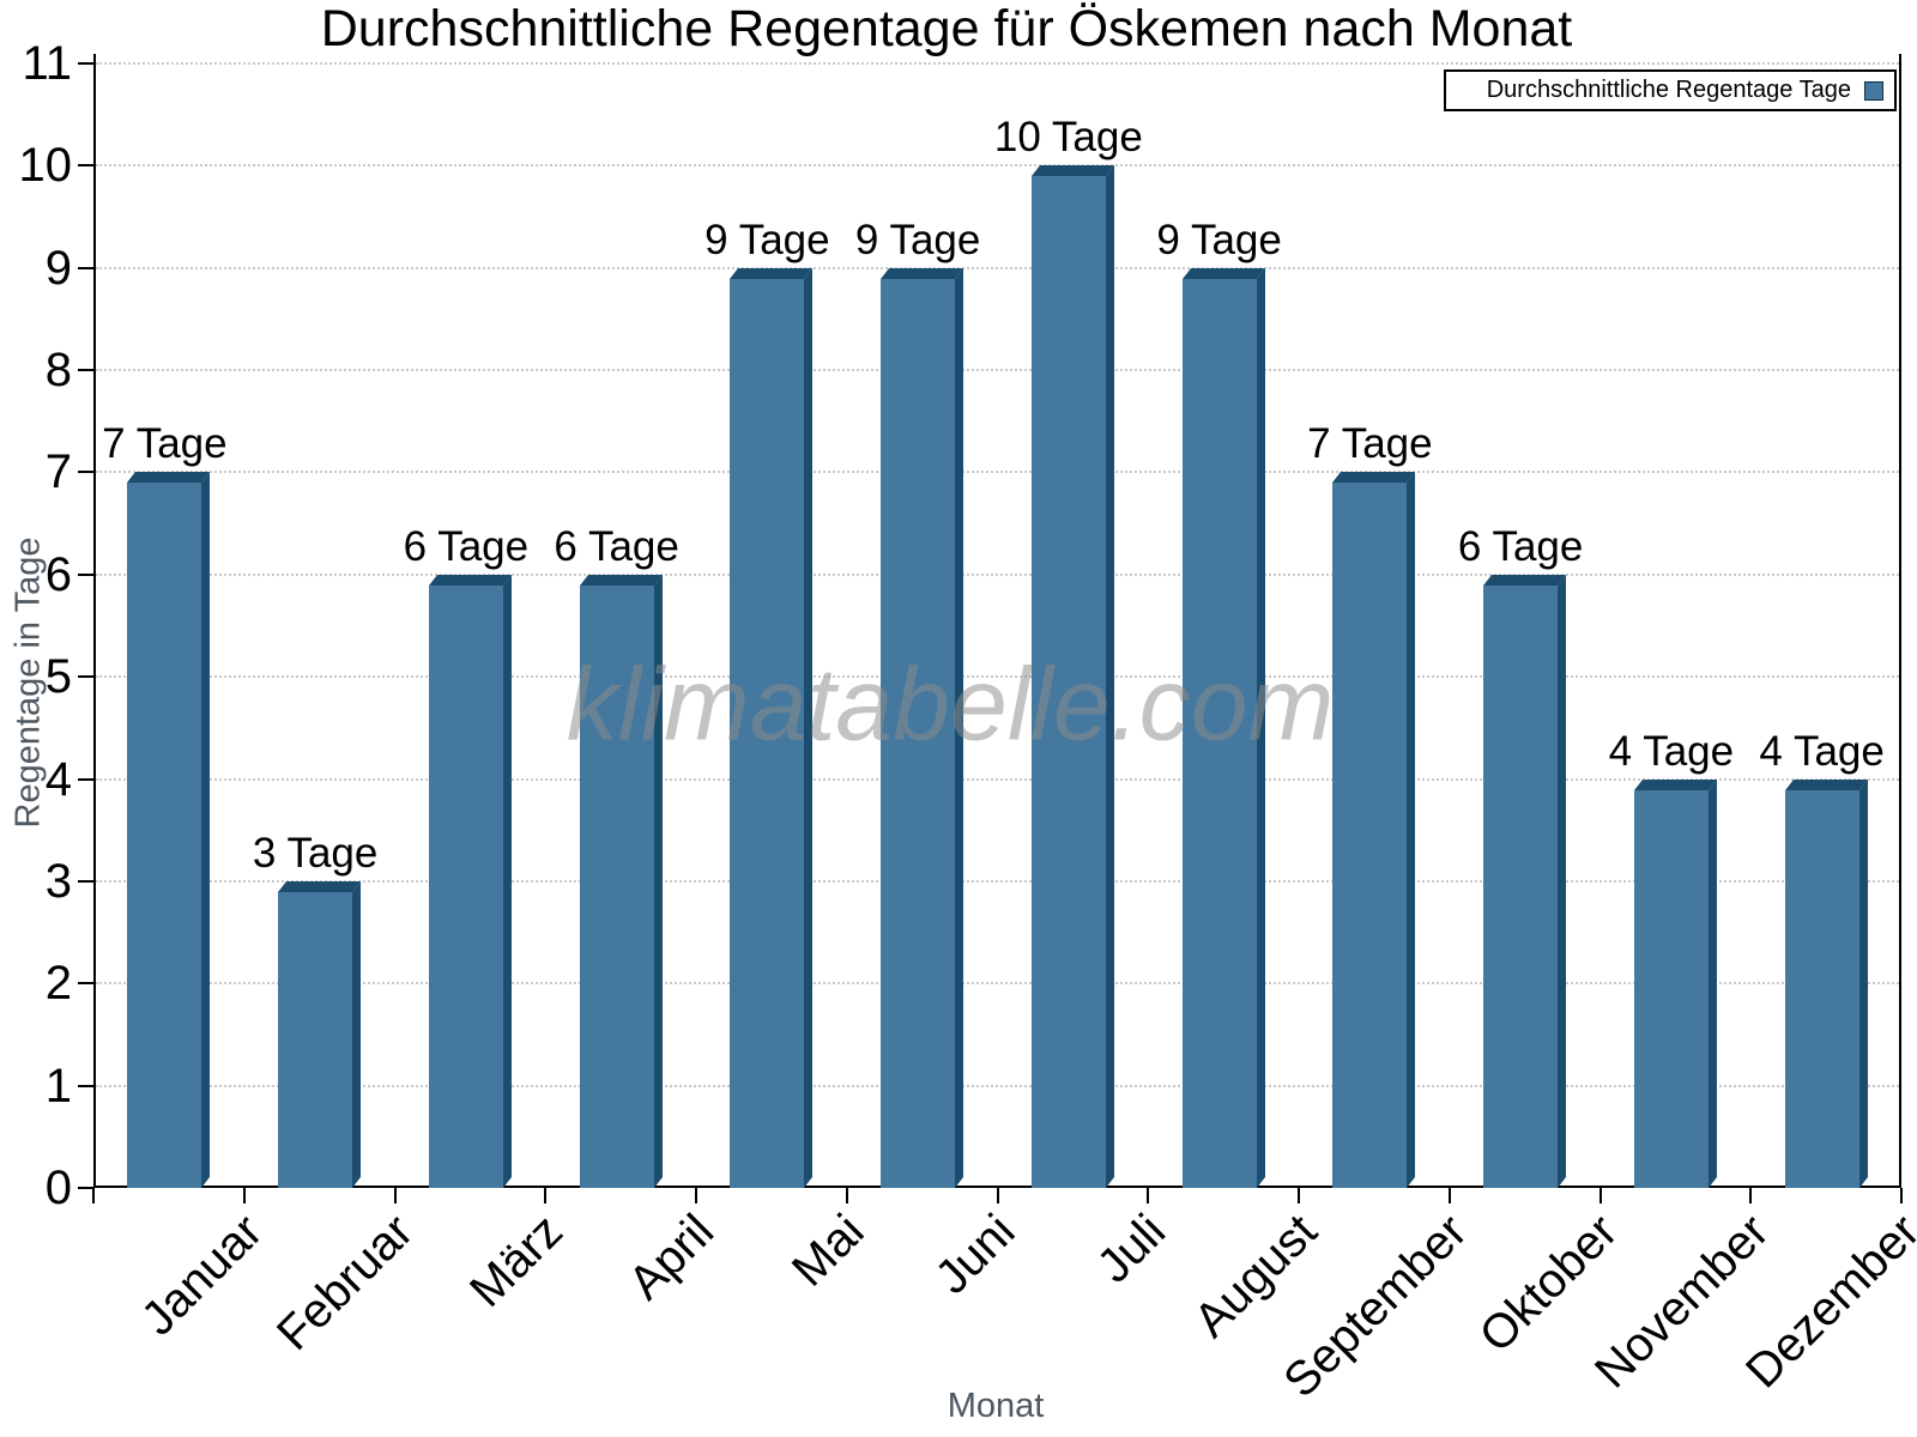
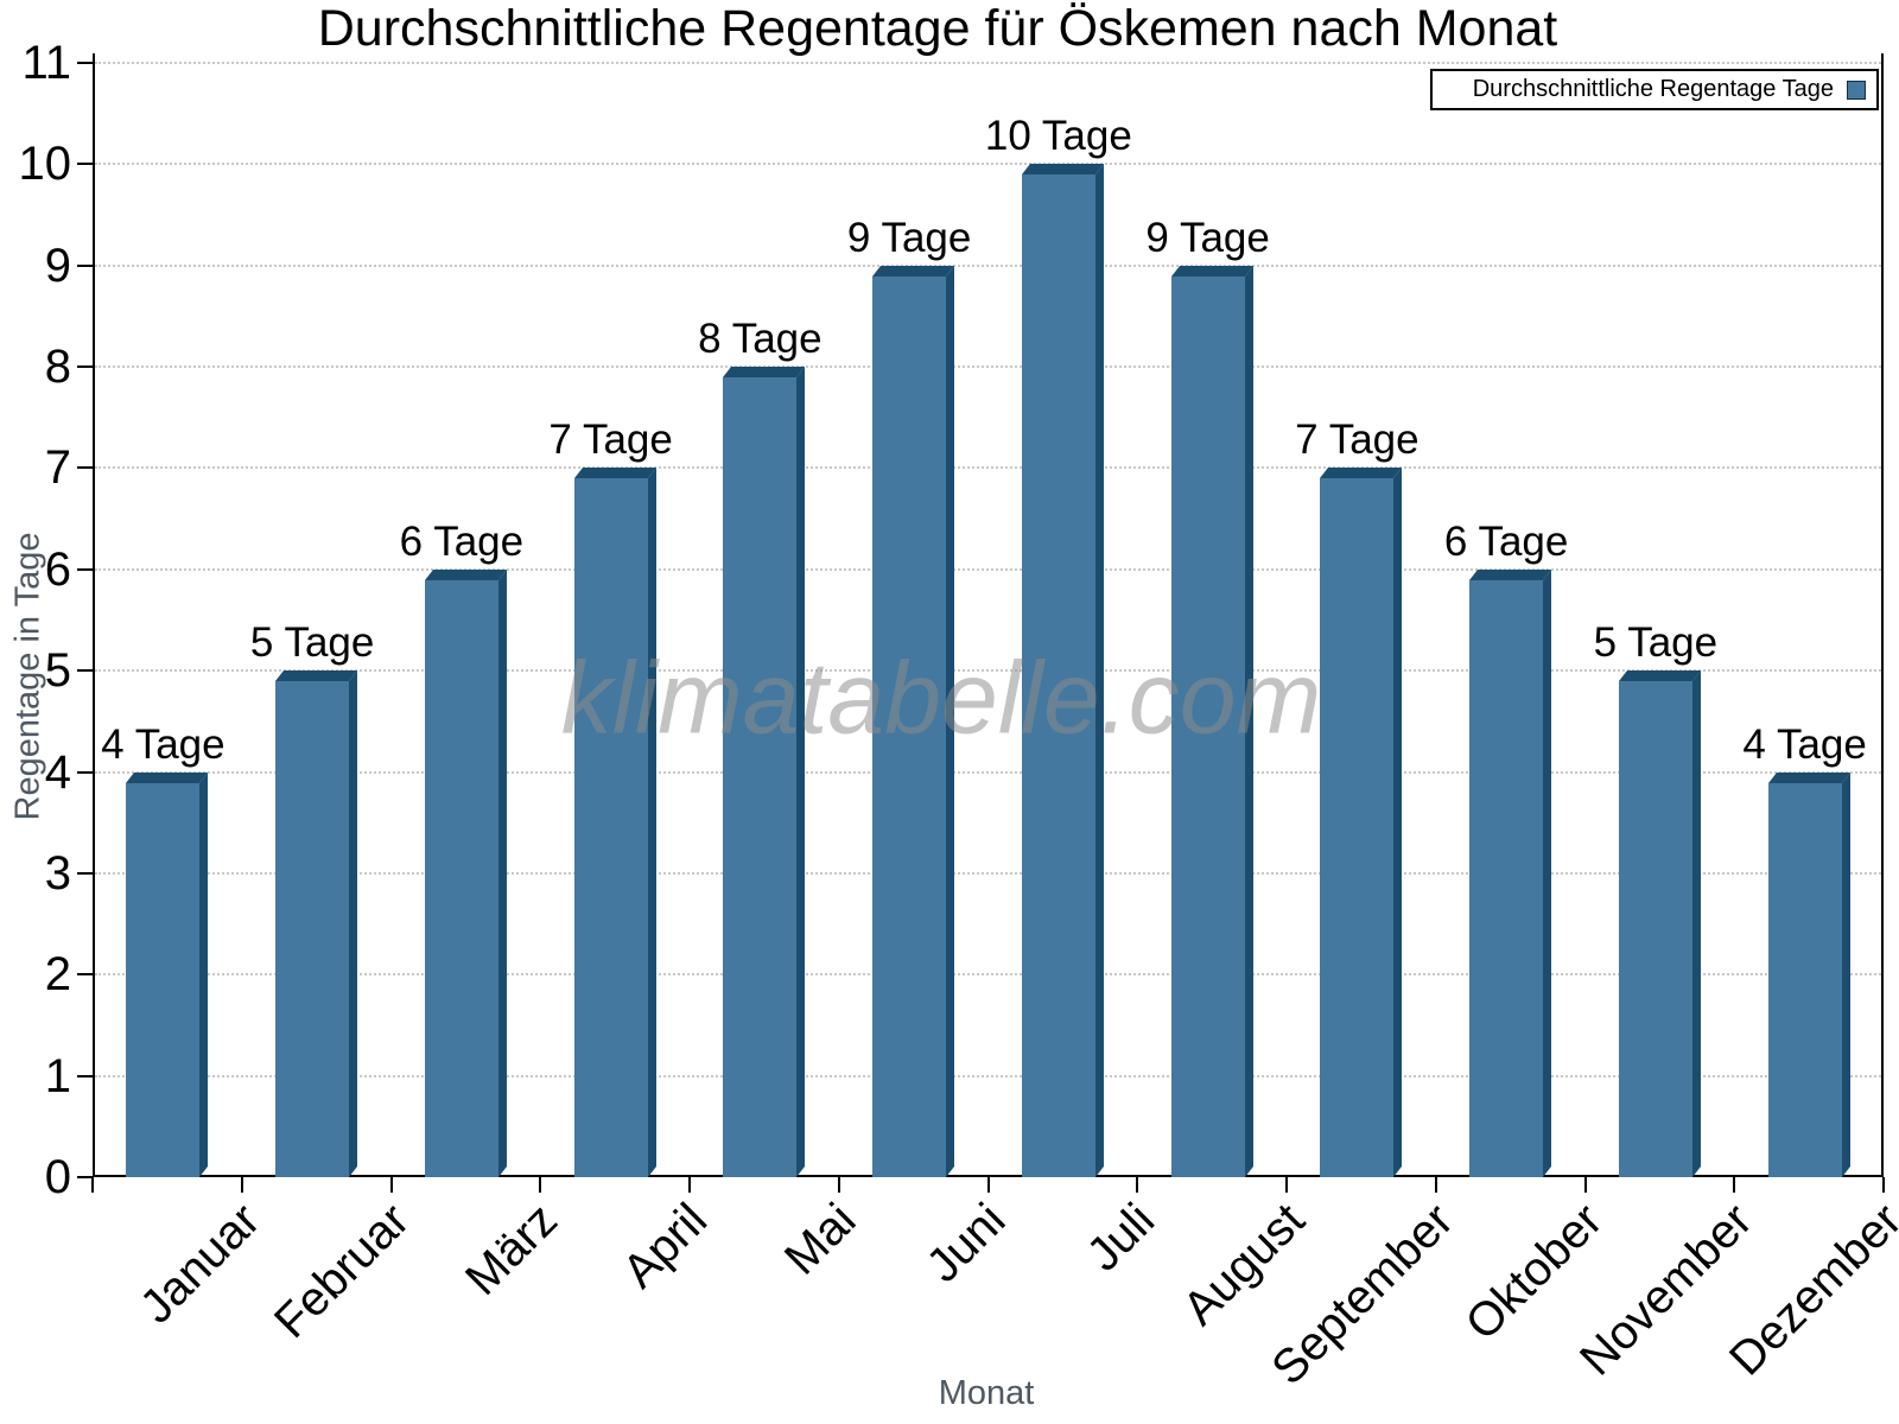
Januar: 7 -> 4
Februar: 3 -> 5
April: 6 -> 7
Mai: 9 -> 8
November: 4 -> 5
